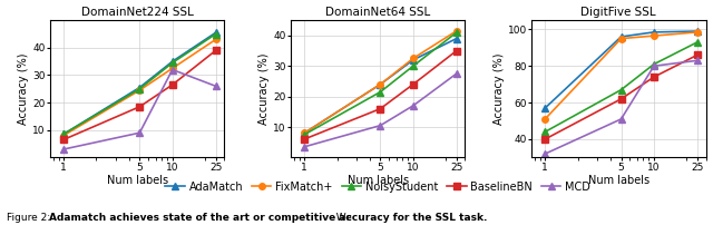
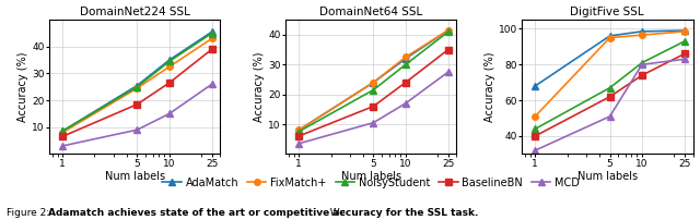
DomainNet224 SSL/MCD/10: 32 -> 15
DomainNet64 SSL/AdaMatch/25: 39.0 -> 41.5
DigitFive SSL/AdaMatch/1: 57 -> 68
